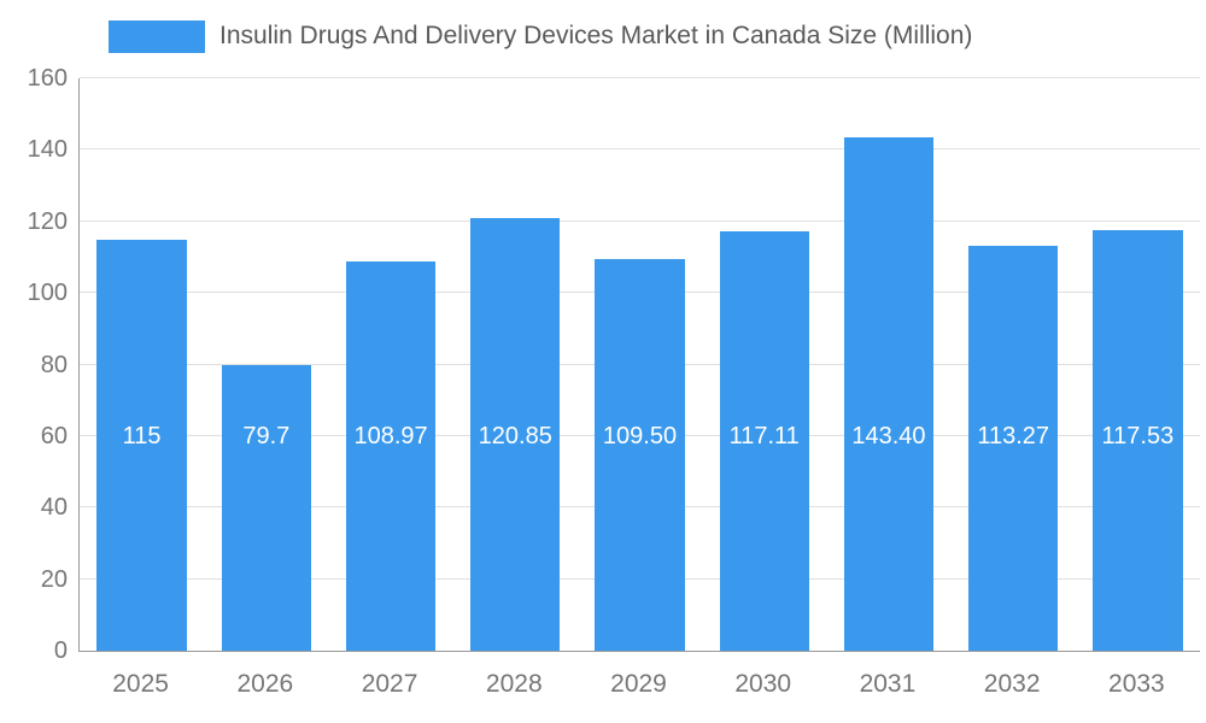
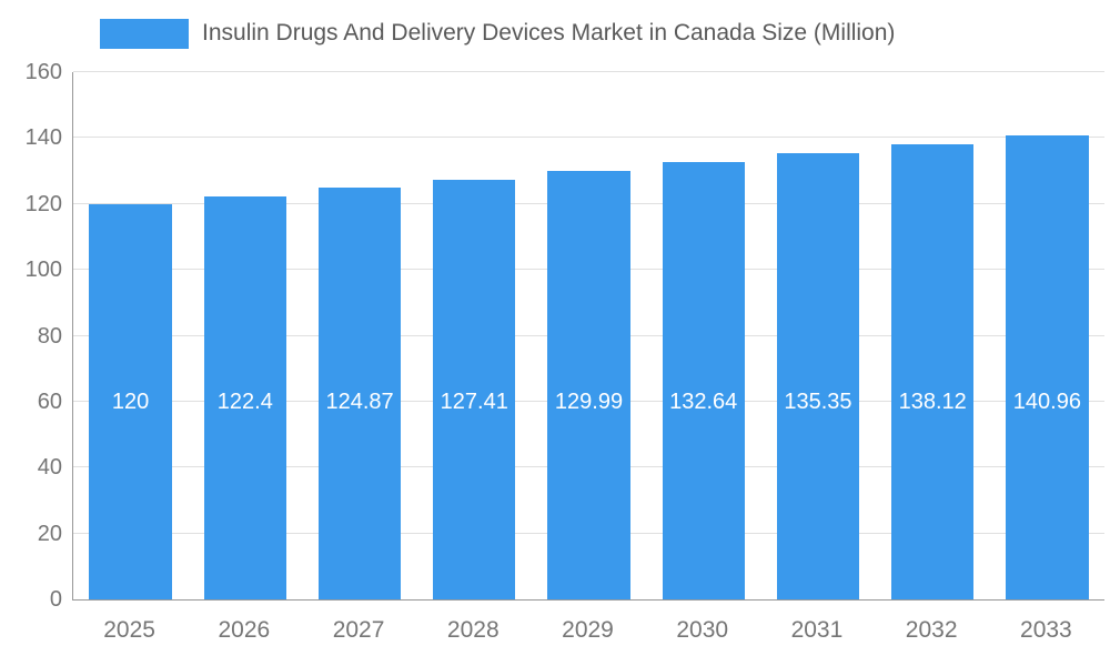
2025: 115 -> 120
2026: 79.7 -> 122.4
2027: 108.97 -> 124.87
2028: 120.85 -> 127.41
2029: 109.50 -> 129.99
2030: 117.11 -> 132.64
2031: 143.40 -> 135.35
2032: 113.27 -> 138.12
2033: 117.53 -> 140.96
